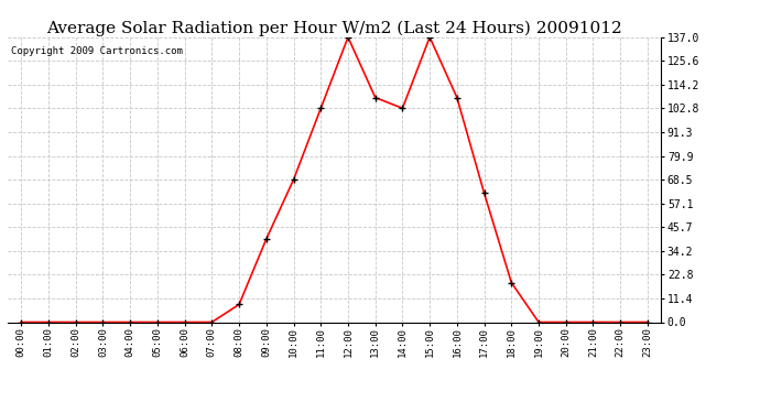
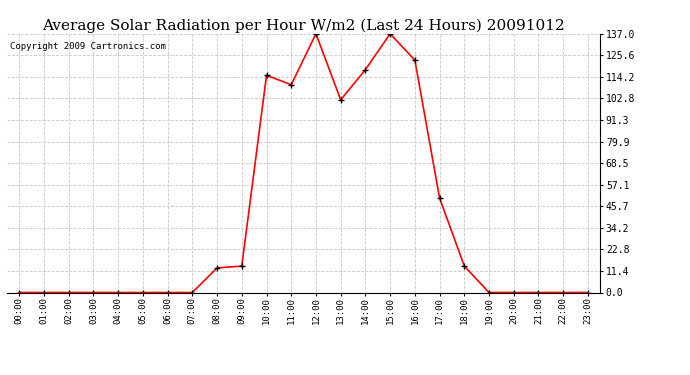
08:00: 8 -> 13
09:00: 40 -> 14
10:00: 68 -> 115
11:00: 103 -> 110
13:00: 108 -> 102
14:00: 103 -> 118
16:00: 108 -> 123
17:00: 62 -> 50
18:00: 19 -> 14
